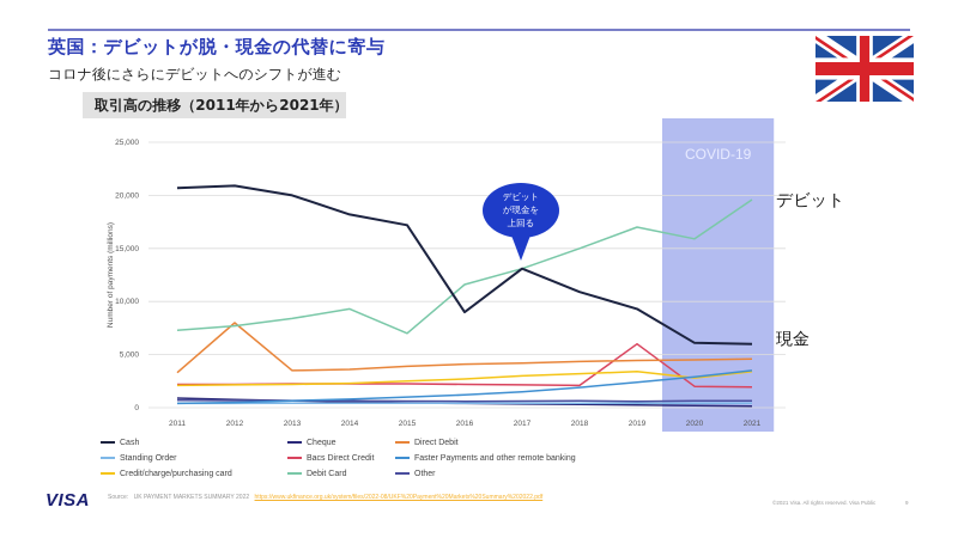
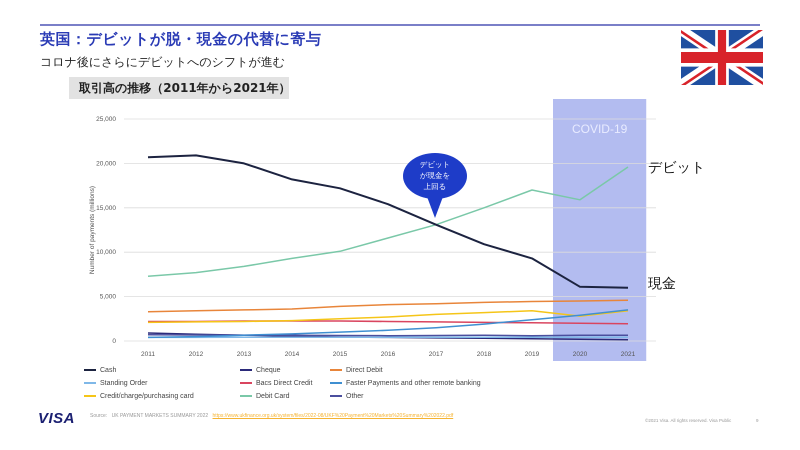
Direct Debit/2012: 8000 -> 3000
Debit Card/2015: 7000 -> 10000
Cash/2016: 9000 -> 15000
Bacs Direct Credit/2019: 6000 -> 2000
